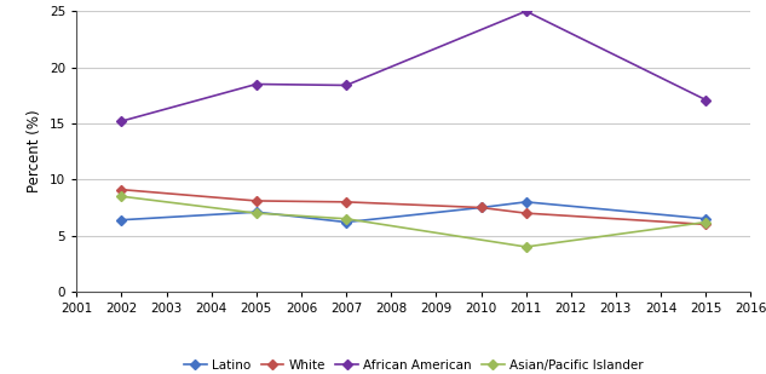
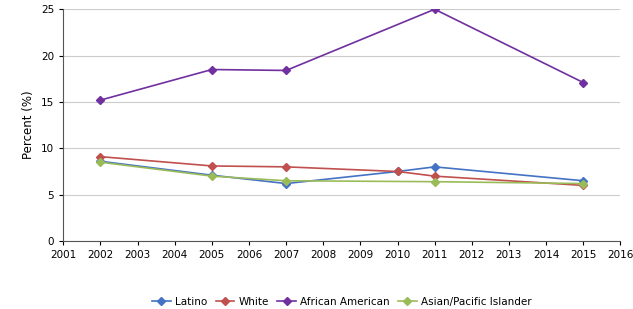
Latino/2002: 6.4 -> 8.6
Asian/Pacific Islander/2011: 4.0 -> 6.4
